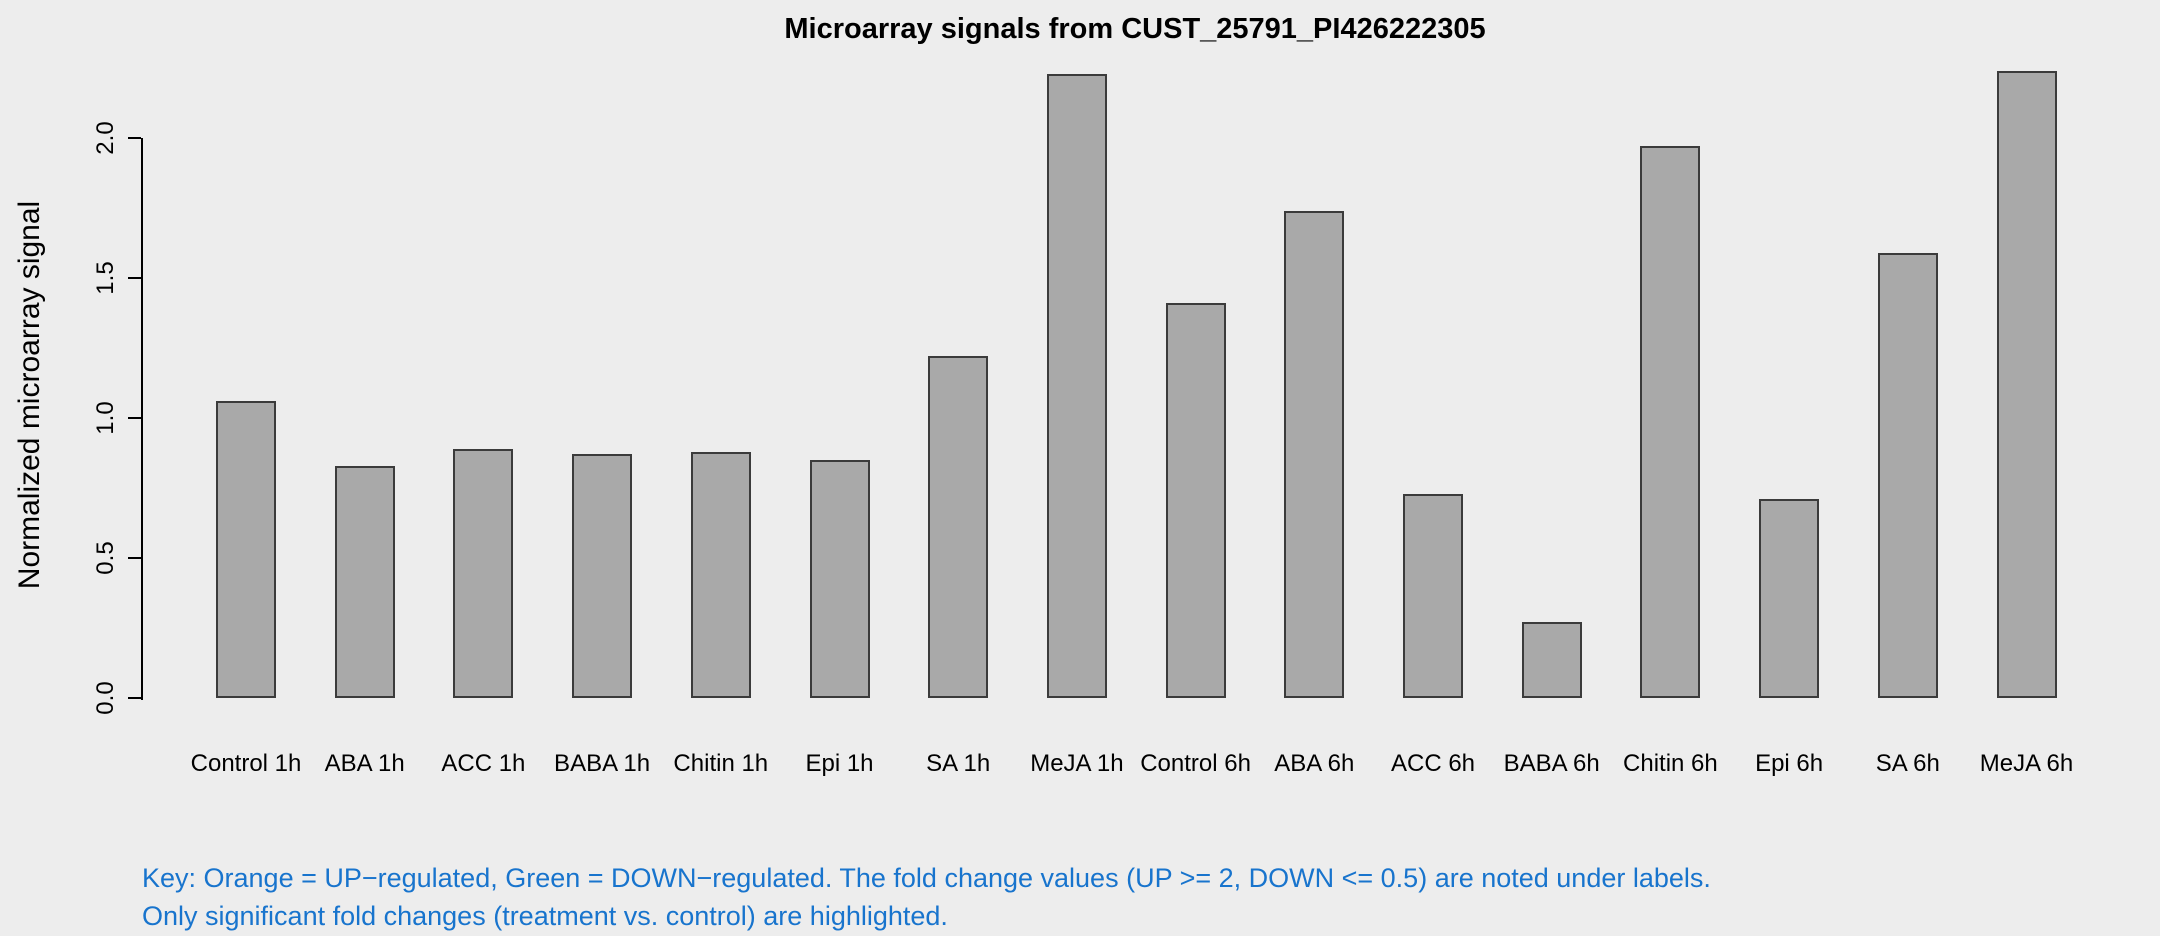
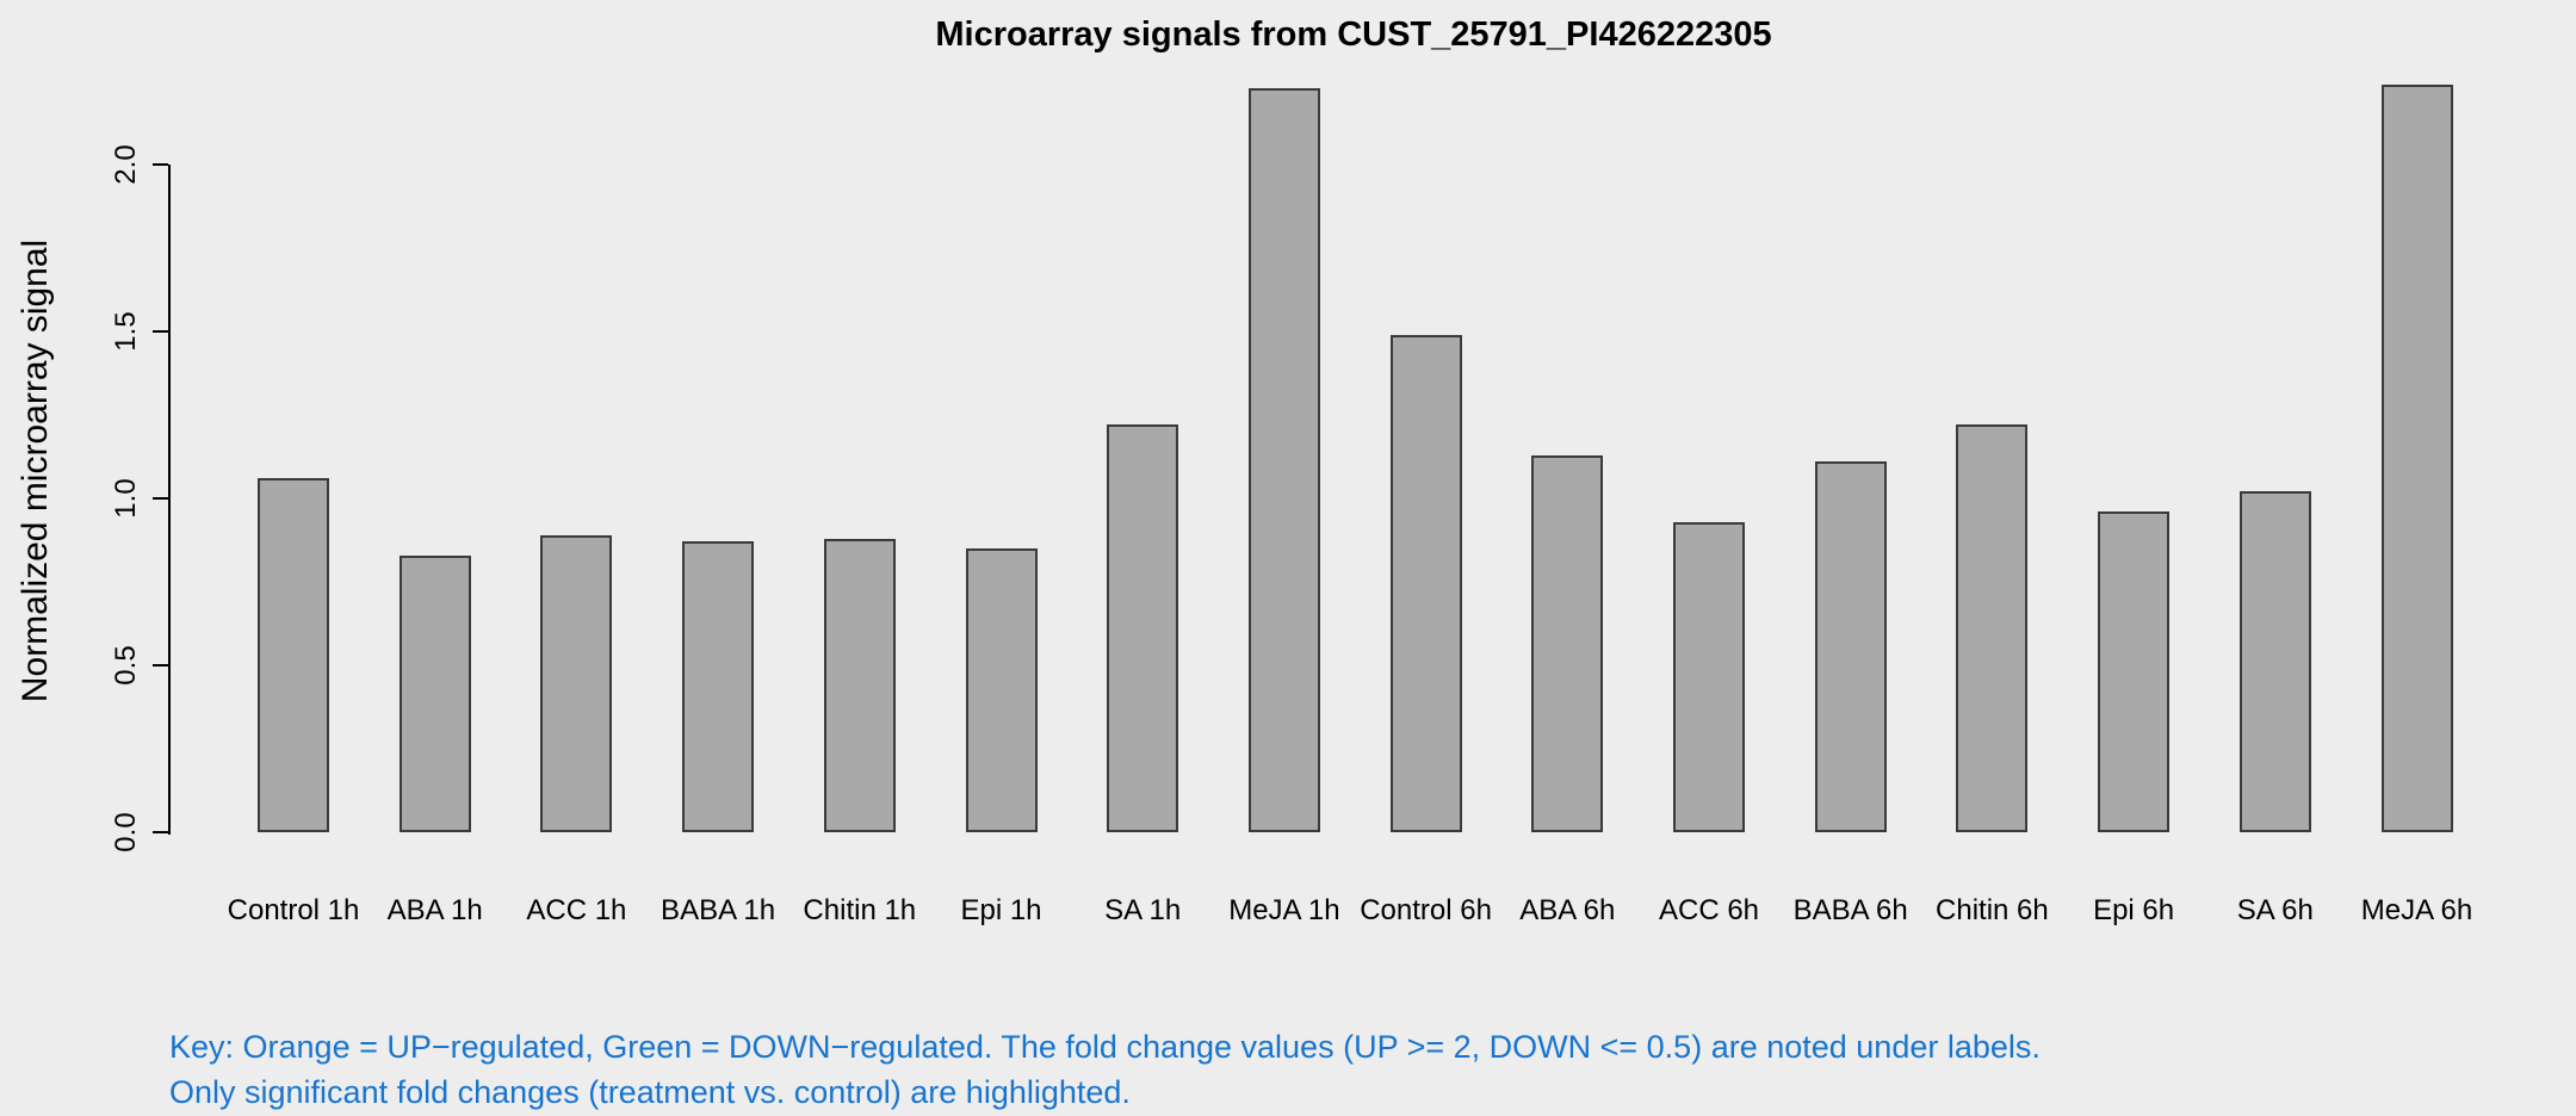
Control 6h: 1.41 -> 1.49
ABA 6h: 1.74 -> 1.13
ACC 6h: 0.73 -> 0.93
BABA 6h: 0.27 -> 1.11
Chitin 6h: 1.97 -> 1.22
Epi 6h: 0.71 -> 0.96
SA 6h: 1.59 -> 1.02
